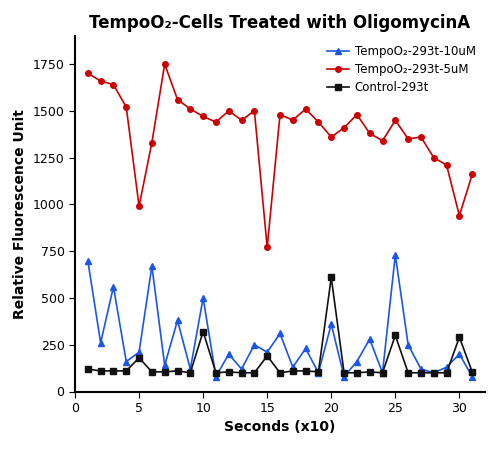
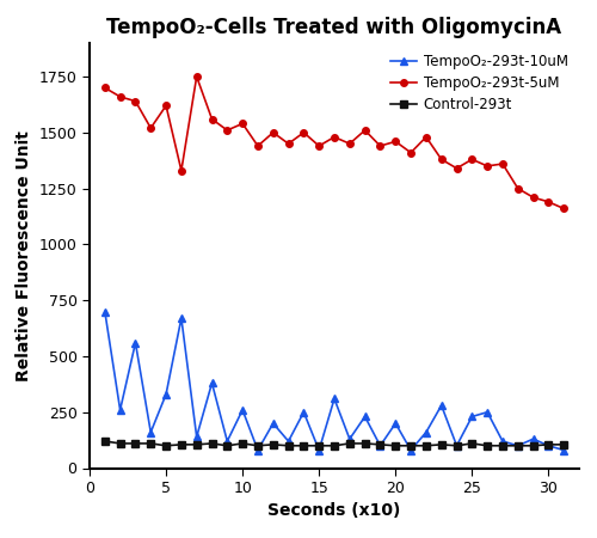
TempoO₂-293t-10uM/5: 210 -> 330
TempoO₂-293t-5uM/5: 990 -> 1620
Control-293t/5: 180 -> 100
TempoO₂-293t-10uM/10: 500 -> 260
TempoO₂-293t-5uM/10: 1470 -> 1540
Control-293t/10: 320 -> 110
TempoO₂-293t-10uM/15: 210 -> 80
TempoO₂-293t-5uM/15: 770 -> 1440
Control-293t/15: 190 -> 100
TempoO₂-293t-10uM/20: 360 -> 200
TempoO₂-293t-5uM/20: 1360 -> 1460
Control-293t/20: 610 -> 100
TempoO₂-293t-10uM/25: 730 -> 230
TempoO₂-293t-5uM/25: 1450 -> 1380
Control-293t/25: 300 -> 110
TempoO₂-293t-10uM/30: 200 -> 100
TempoO₂-293t-5uM/30: 940 -> 1190
Control-293t/30: 290 -> 100
